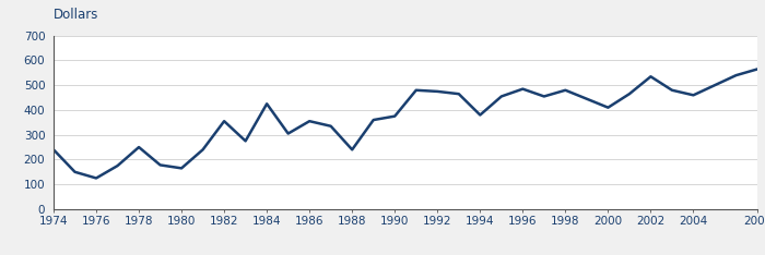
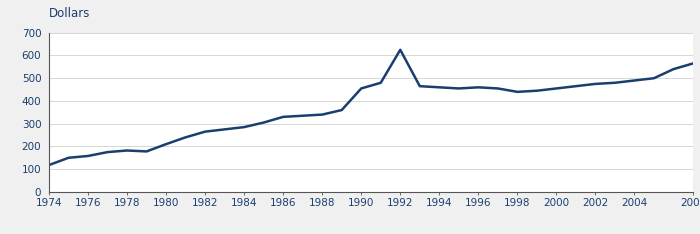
1974: 240 -> 118
1976: 125 -> 158
1978: 250 -> 182
1980: 165 -> 210
1982: 355 -> 265
1984: 425 -> 285
1986: 355 -> 330
1988: 240 -> 340
1990: 375 -> 455
1992: 475 -> 625
1994: 380 -> 460
1996: 485 -> 460
1998: 480 -> 440
2000: 410 -> 455
2002: 535 -> 475
2004: 460 -> 490
